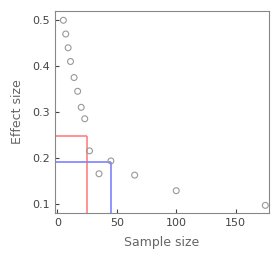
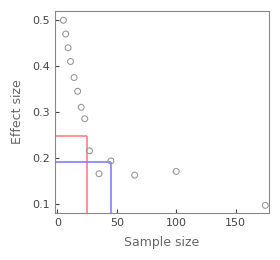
100: 0.128 -> 0.170
